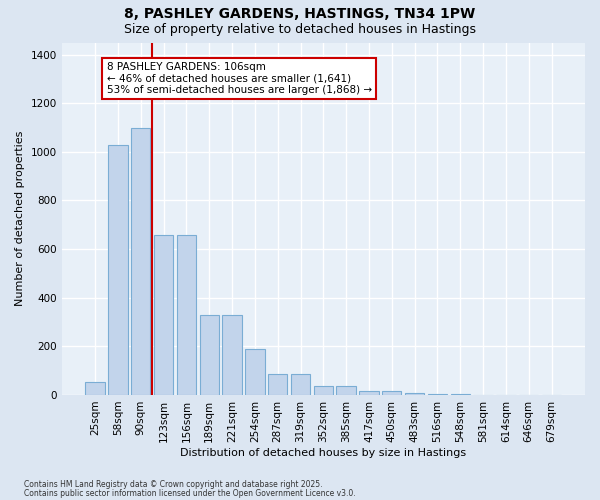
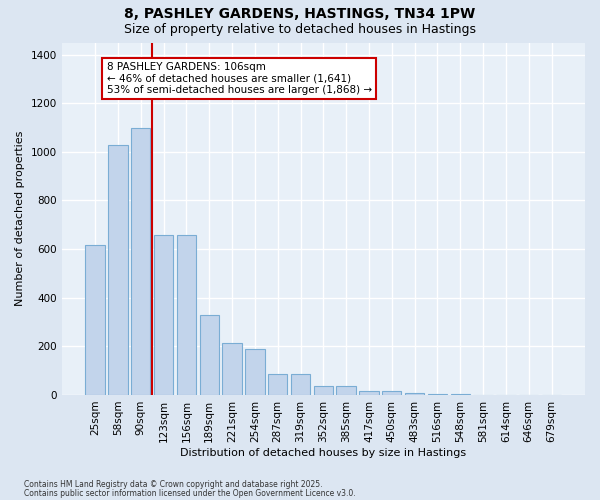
25sqm: 55 -> 615
221sqm: 330 -> 215
